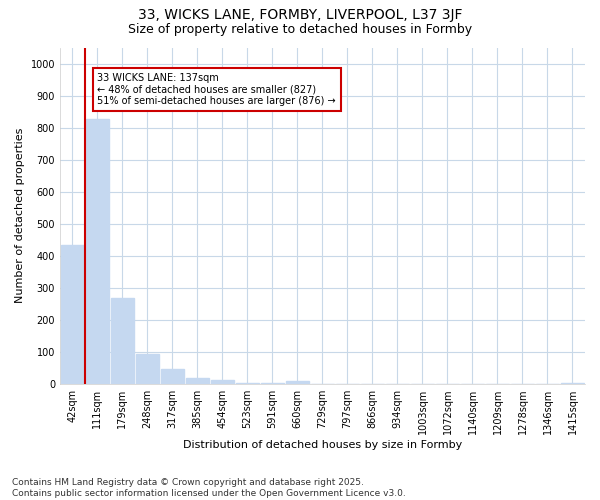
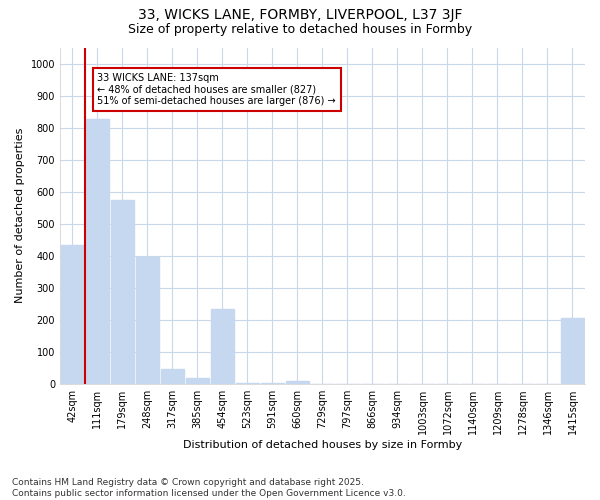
179sqm: 268 -> 575
248sqm: 95 -> 395
454sqm: 12 -> 235
1415sqm: 4 -> 205
